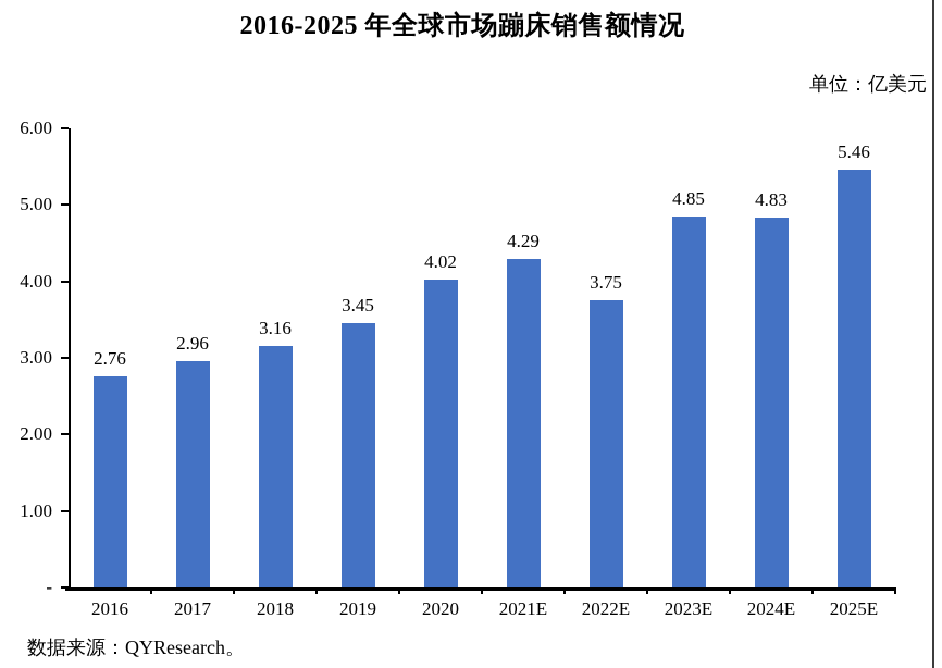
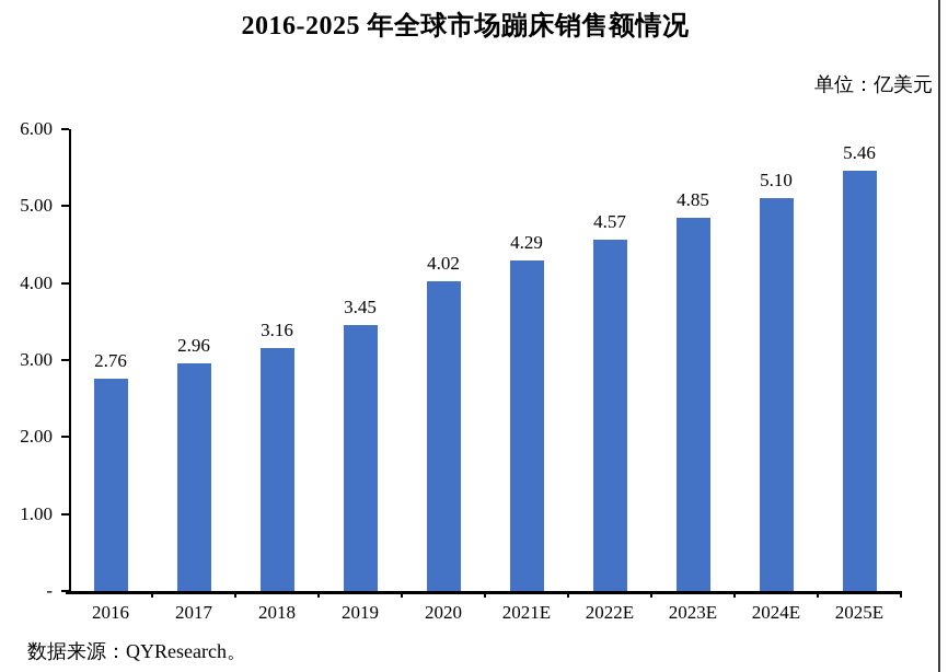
2022E: 3.75 -> 4.57
2024E: 4.83 -> 5.10
